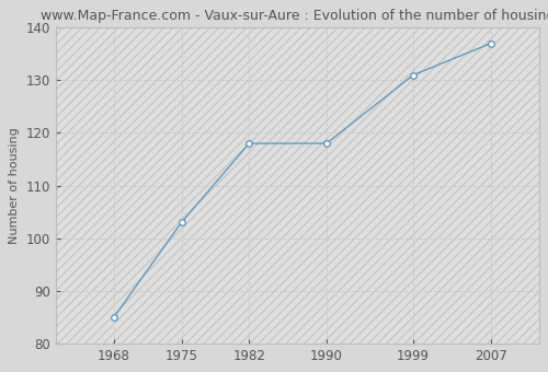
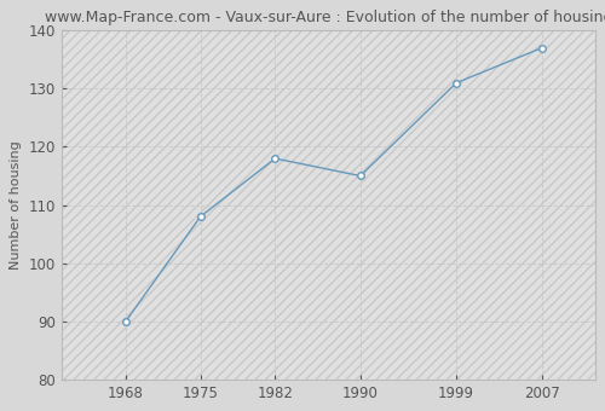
1968: 85 -> 90
1975: 103 -> 108
1990: 118 -> 115
